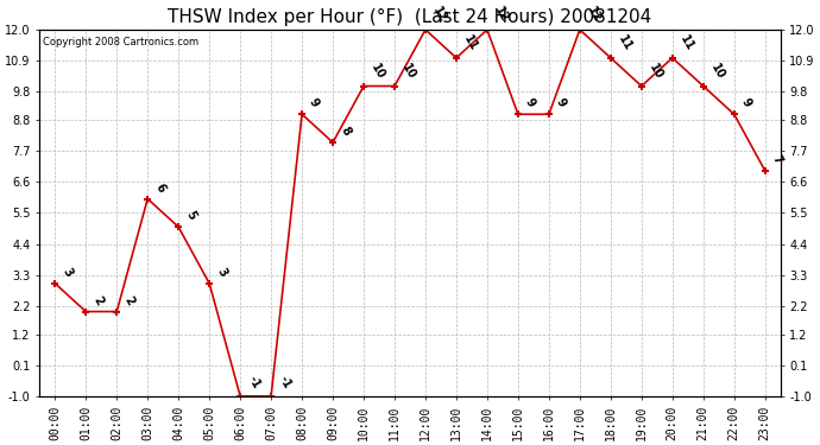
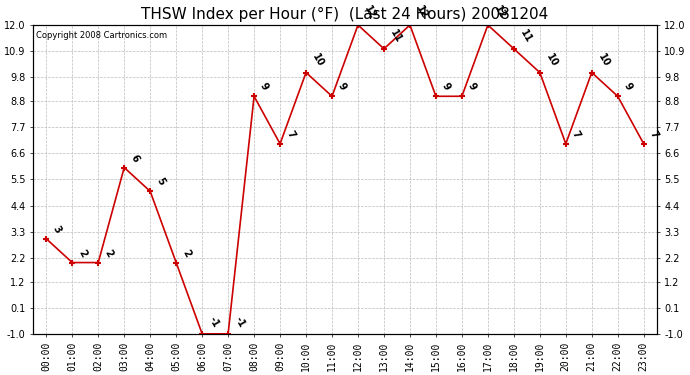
05:00: 3 -> 2
09:00: 8 -> 7
11:00: 10 -> 9
20:00: 11 -> 7
